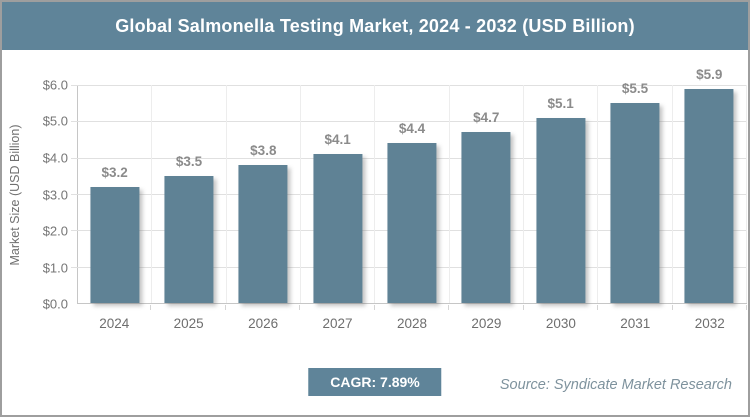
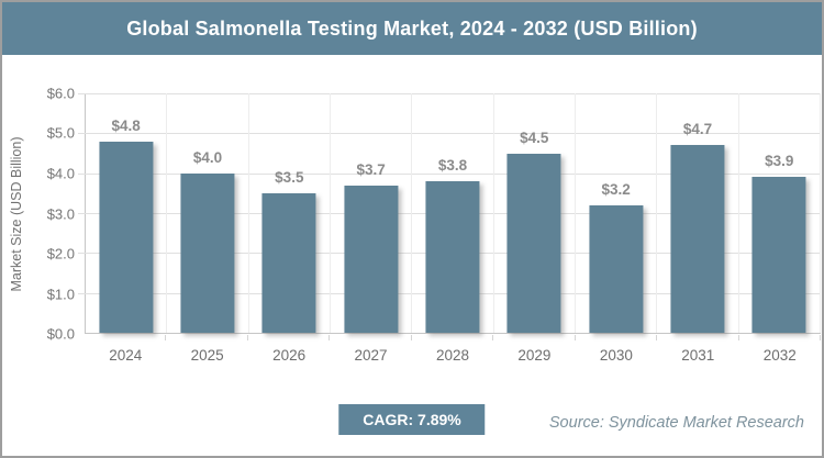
2024: $3.2 -> $4.8
2025: $3.5 -> $4.0
2026: $3.8 -> $3.5
2027: $4.1 -> $3.7
2028: $4.4 -> $3.8
2029: $4.7 -> $4.5
2030: $5.1 -> $3.2
2031: $5.5 -> $4.7
2032: $5.9 -> $3.9
